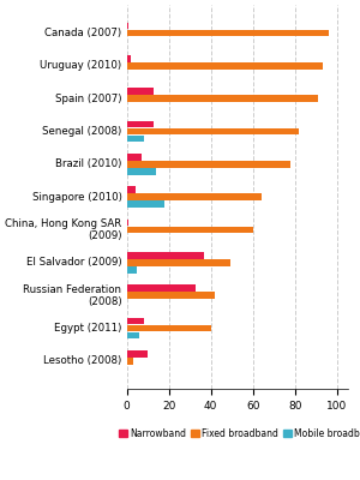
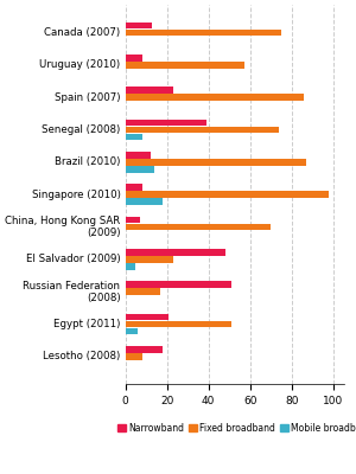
Narrowband/Canada (2007): 1 -> 13
Fixed broadband/Canada (2007): 96 -> 75
Narrowband/Uruguay (2010): 2 -> 8
Fixed broadband/Uruguay (2010): 93 -> 57
Narrowband/Spain (2007): 13 -> 23
Fixed broadband/Spain (2007): 91 -> 86
Narrowband/Senegal (2008): 13 -> 39
Fixed broadband/Senegal (2008): 82 -> 74
Narrowband/Brazil (2010): 7 -> 12
Fixed broadband/Brazil (2010): 78 -> 87
Narrowband/Singapore (2010): 4 -> 8
Fixed broadband/Singapore (2010): 64 -> 98
Narrowband/China, Hong Kong SAR (2009): 1 -> 7
Fixed broadband/China, Hong Kong SAR (2009): 60 -> 70
Narrowband/El Salvador (2009): 37 -> 48
Fixed broadband/El Salvador (2009): 49 -> 23
Narrowband/Russian Federation (2008): 33 -> 51
Fixed broadband/Russian Federation (2008): 42 -> 17
Narrowband/Egypt (2011): 8 -> 21
Fixed broadband/Egypt (2011): 40 -> 51
Narrowband/Lesotho (2008): 10 -> 18
Fixed broadband/Lesotho (2008): 3 -> 8
